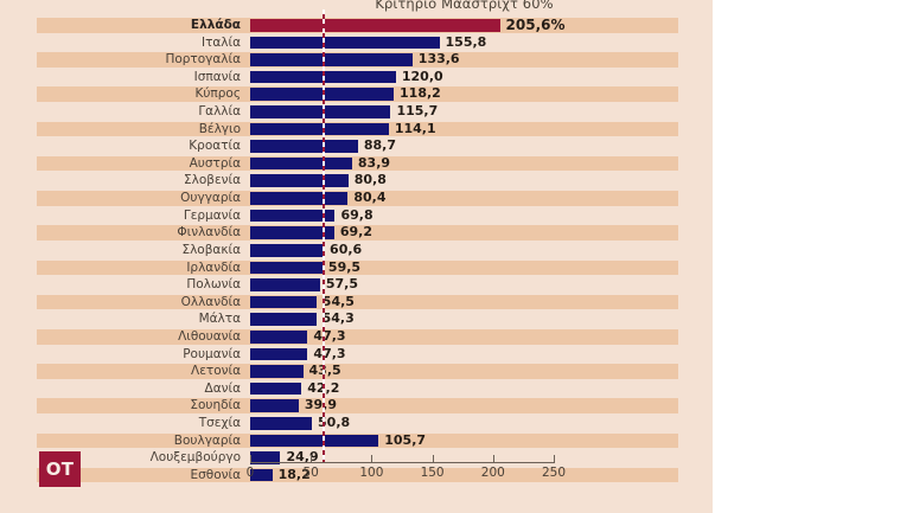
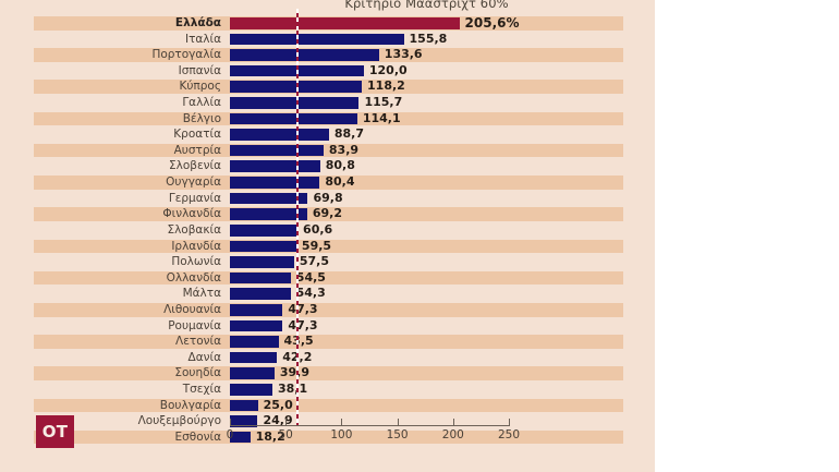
Τσεχία: 50,8 -> 38,1
Βουλγαρία: 105,7 -> 25,0
